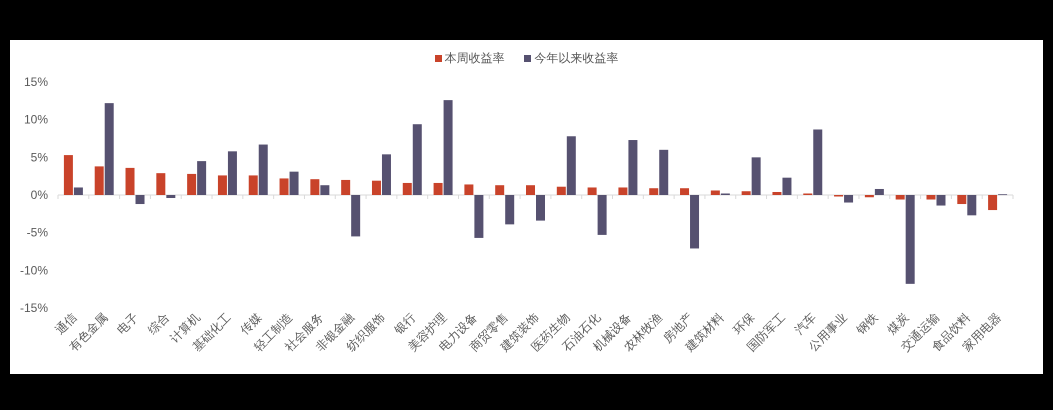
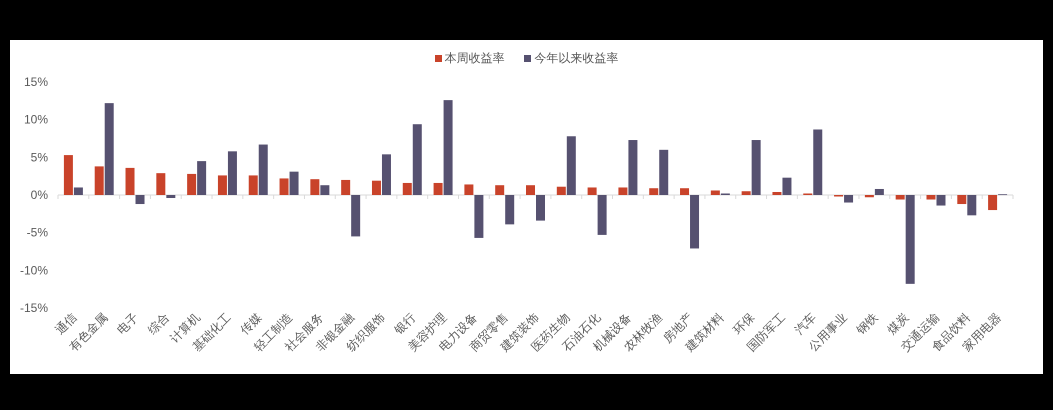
今年以来收益率/环保: 5% -> 7%
